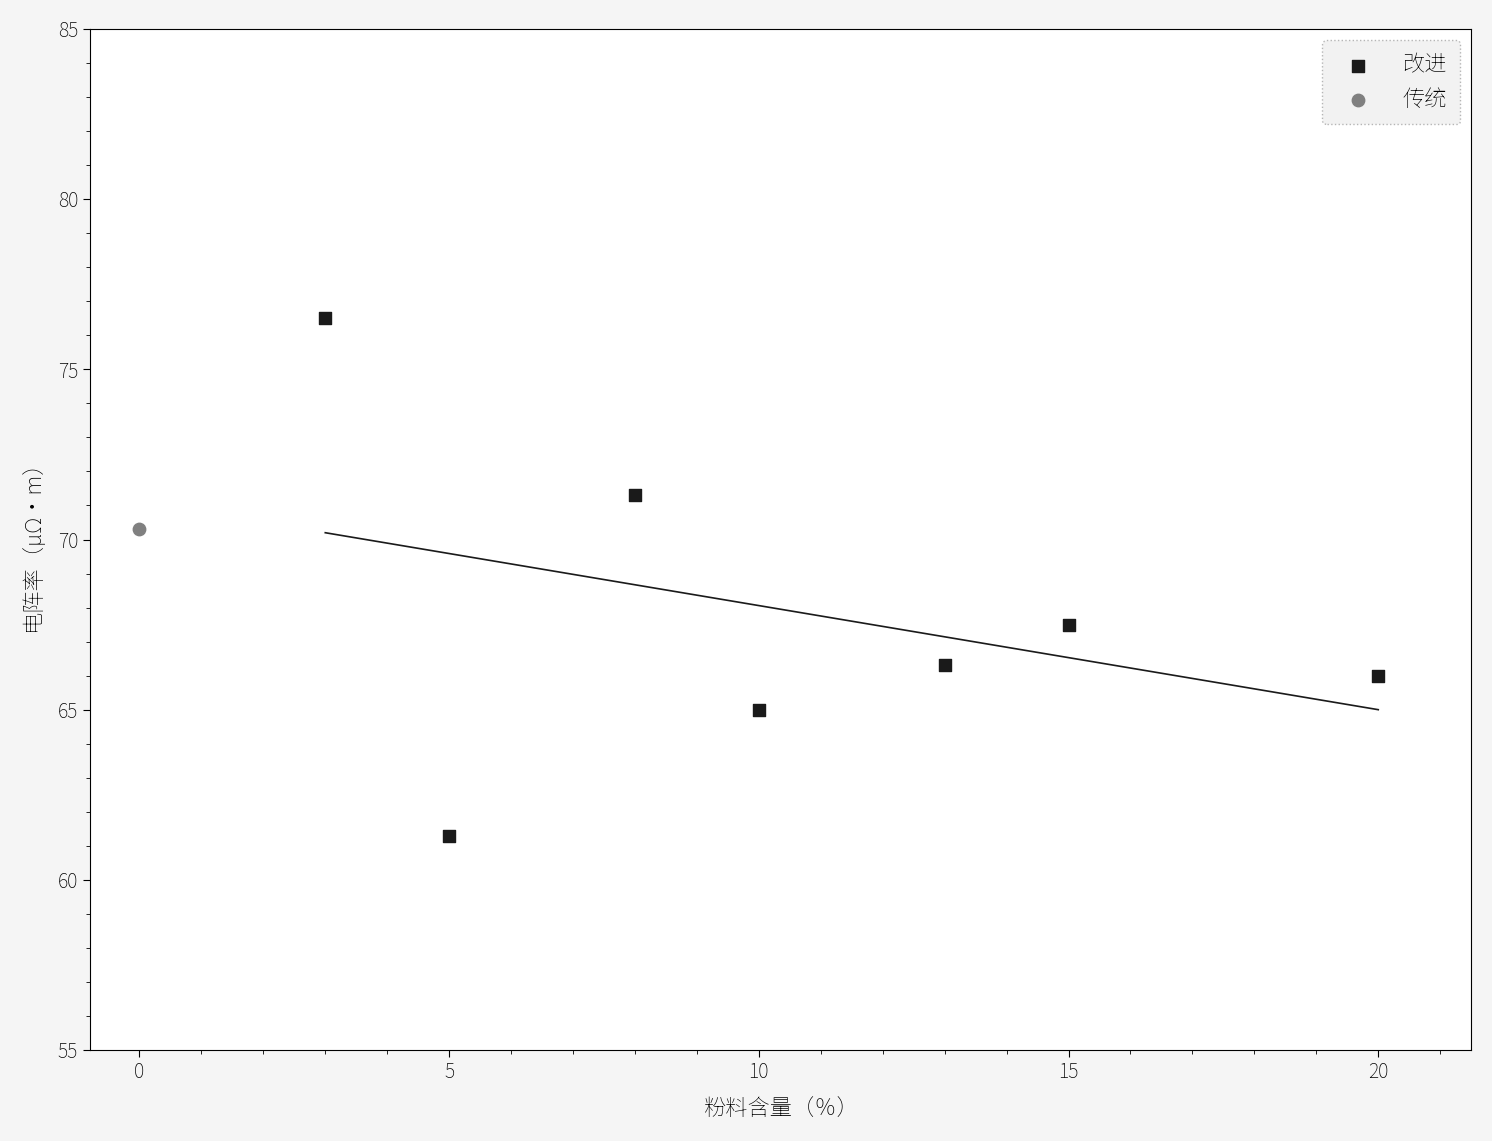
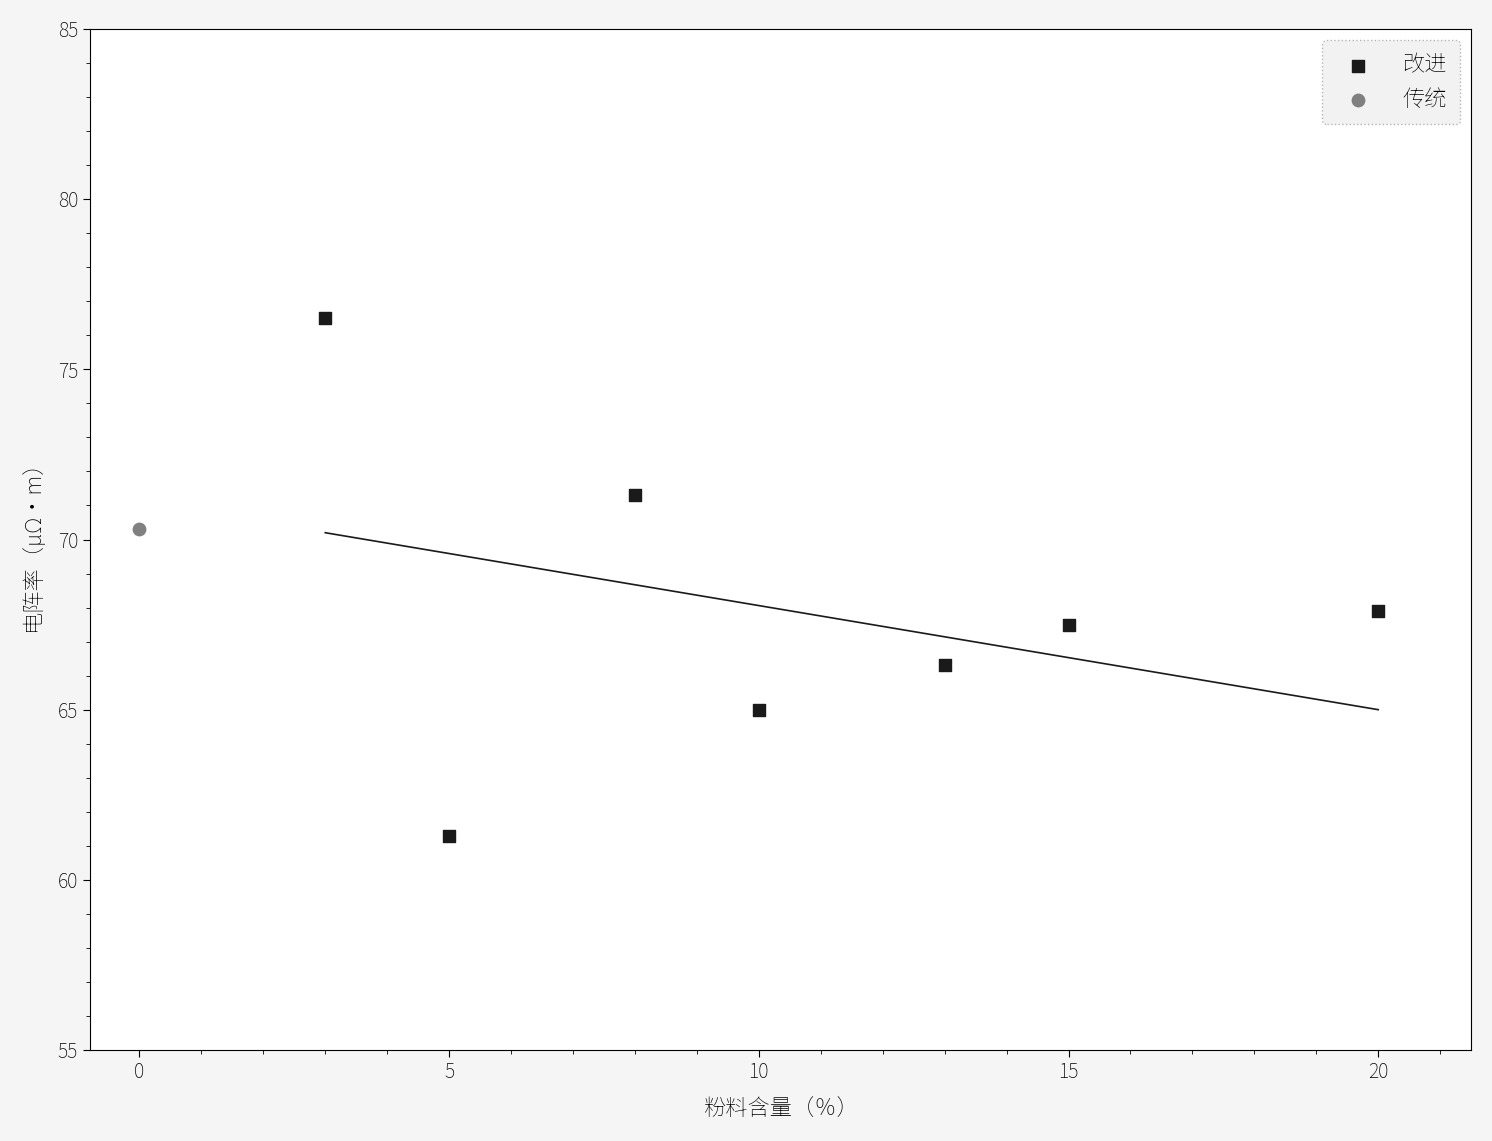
改进/20: 66.0 -> 67.9
